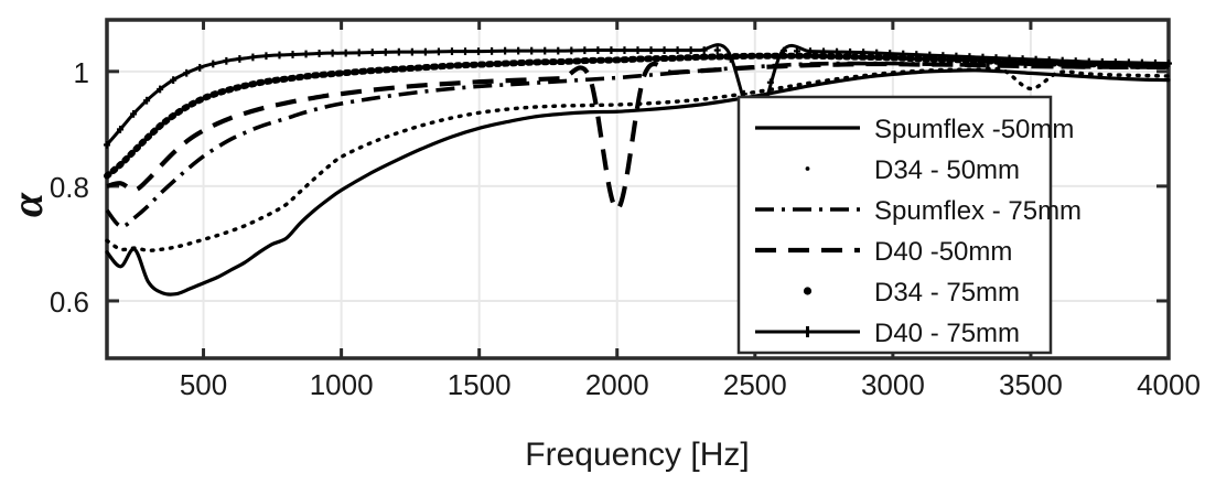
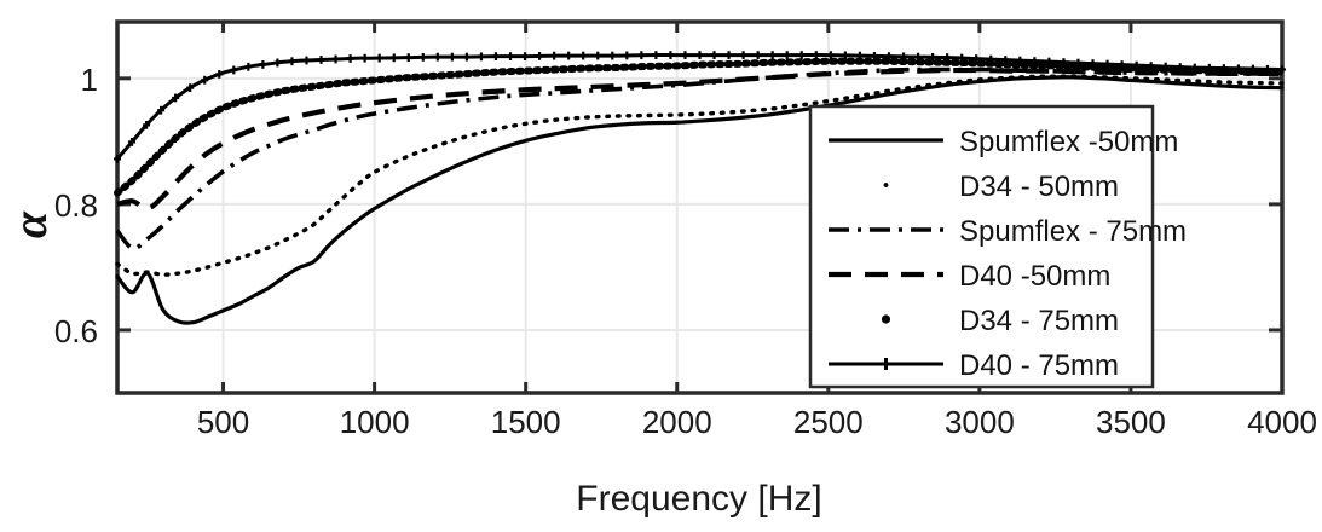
D40 -50mm/2000: 0.76 -> 0.99
D40 - 75mm/2500: 0.91 -> 1.04
D34 - 50mm/3500: 0.97 -> 1.00
